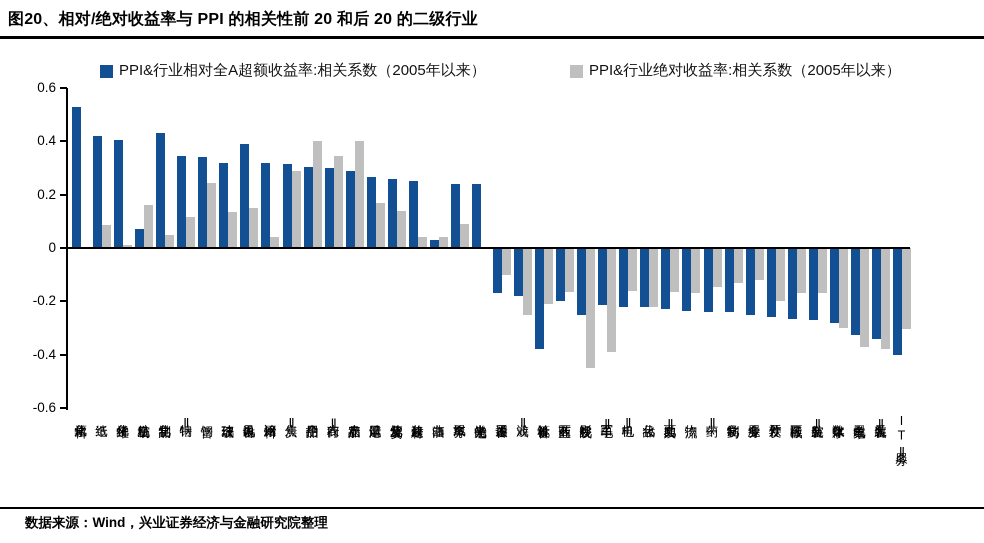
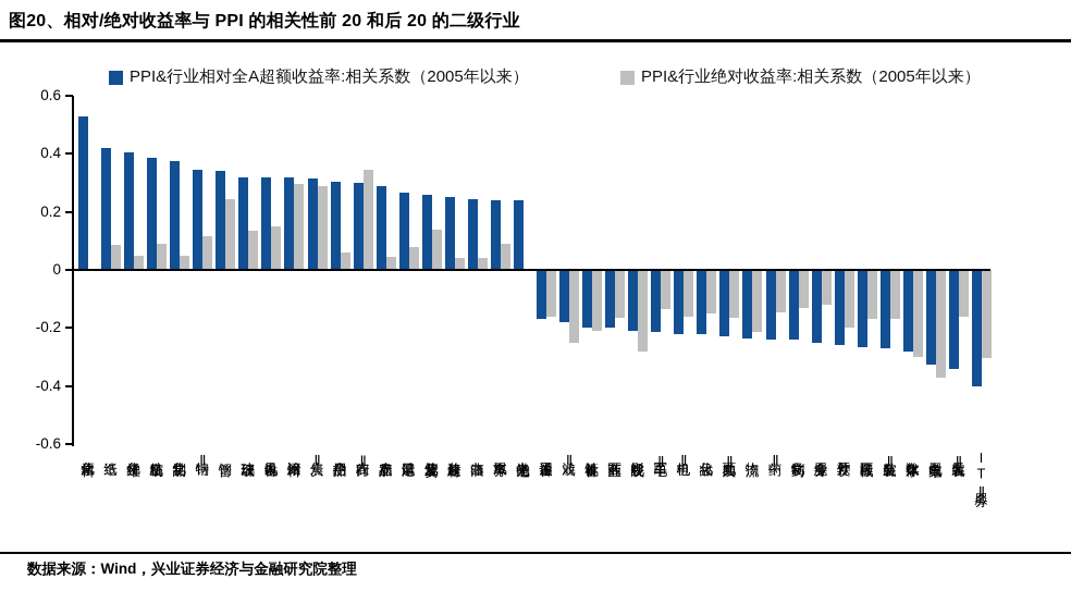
PPI&行业绝对收益率:相关系数（2005年以来）/化学纤维: 0.01 -> 0.05
PPI&行业相对全A超额收益率:相关系数（2005年以来）/航空机场: 0.07 -> 0.39
PPI&行业绝对收益率:相关系数（2005年以来）/航空机场: 0.16 -> 0.09
PPI&行业相对全A超额收益率:相关系数（2005年以来）/化学制品: 0.43 -> 0.38
PPI&行业相对全A超额收益率:相关系数（2005年以来）/风电设备: 0.39 -> 0.32
PPI&行业绝对收益率:相关系数（2005年以来）/冶钢原料: 0.04 -> 0.29
PPI&行业绝对收益率:相关系数（2005年以来）/个护用品: 0.40 -> 0.06
PPI&行业绝对收益率:相关系数（2005年以来）/农产品加工: 0.40 -> 0.04
PPI&行业绝对收益率:相关系数（2005年以来）/航运港口: 0.17 -> 0.08
PPI&行业相对全A超额收益率:相关系数（2005年以来）/非白酒: 0.03 -> 0.24
PPI&行业绝对收益率:相关系数（2005年以来）/通用设备: -0.10 -> -0.16
PPI&行业相对全A超额收益率:相关系数（2005年以来）/计算机设备: -0.38 -> -0.20
PPI&行业相对全A超额收益率:相关系数（2005年以来）/影视院线: -0.25 -> -0.21
PPI&行业绝对收益率:相关系数（2005年以来）/影视院线: -0.45 -> -0.28
PPI&行业绝对收益率:相关系数（2005年以来）/军工电子Ⅱ: -0.39 -> -0.14
PPI&行业绝对收益率:相关系数（2005年以来）/化妆品: -0.22 -> -0.15
PPI&行业绝对收益率:相关系数（2005年以来）/物流: -0.17 -> -0.21
PPI&行业绝对收益率:相关系数（2005年以来）/航天装备Ⅱ: -0.38 -> -0.16
